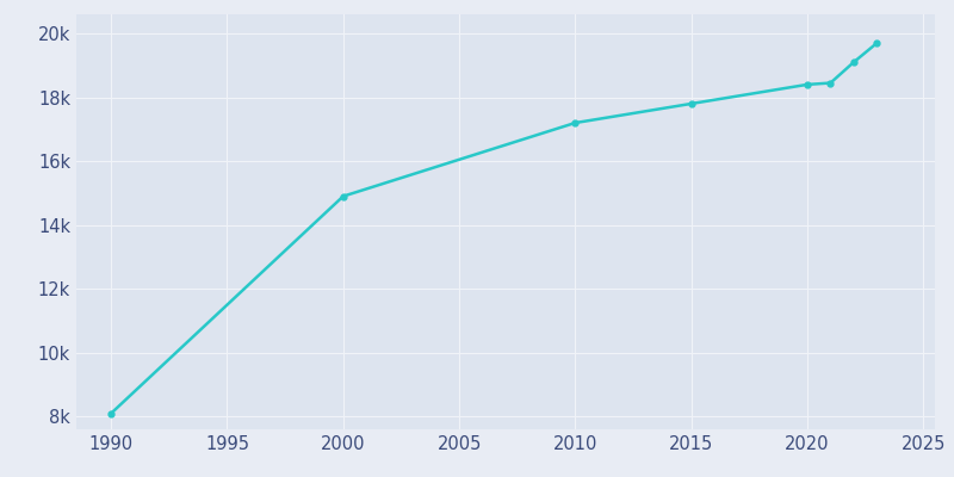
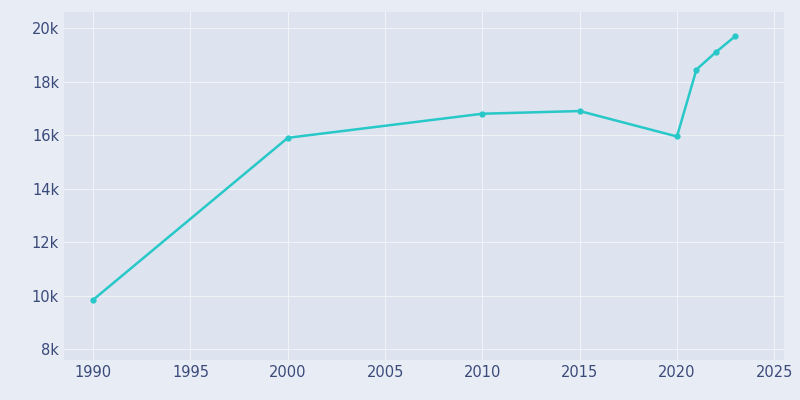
1990: 8.10k -> 9.85k
2000: 14.90k -> 15.90k
2010: 17.20k -> 16.80k
2015: 17.80k -> 16.90k
2020: 18.40k -> 15.95k
